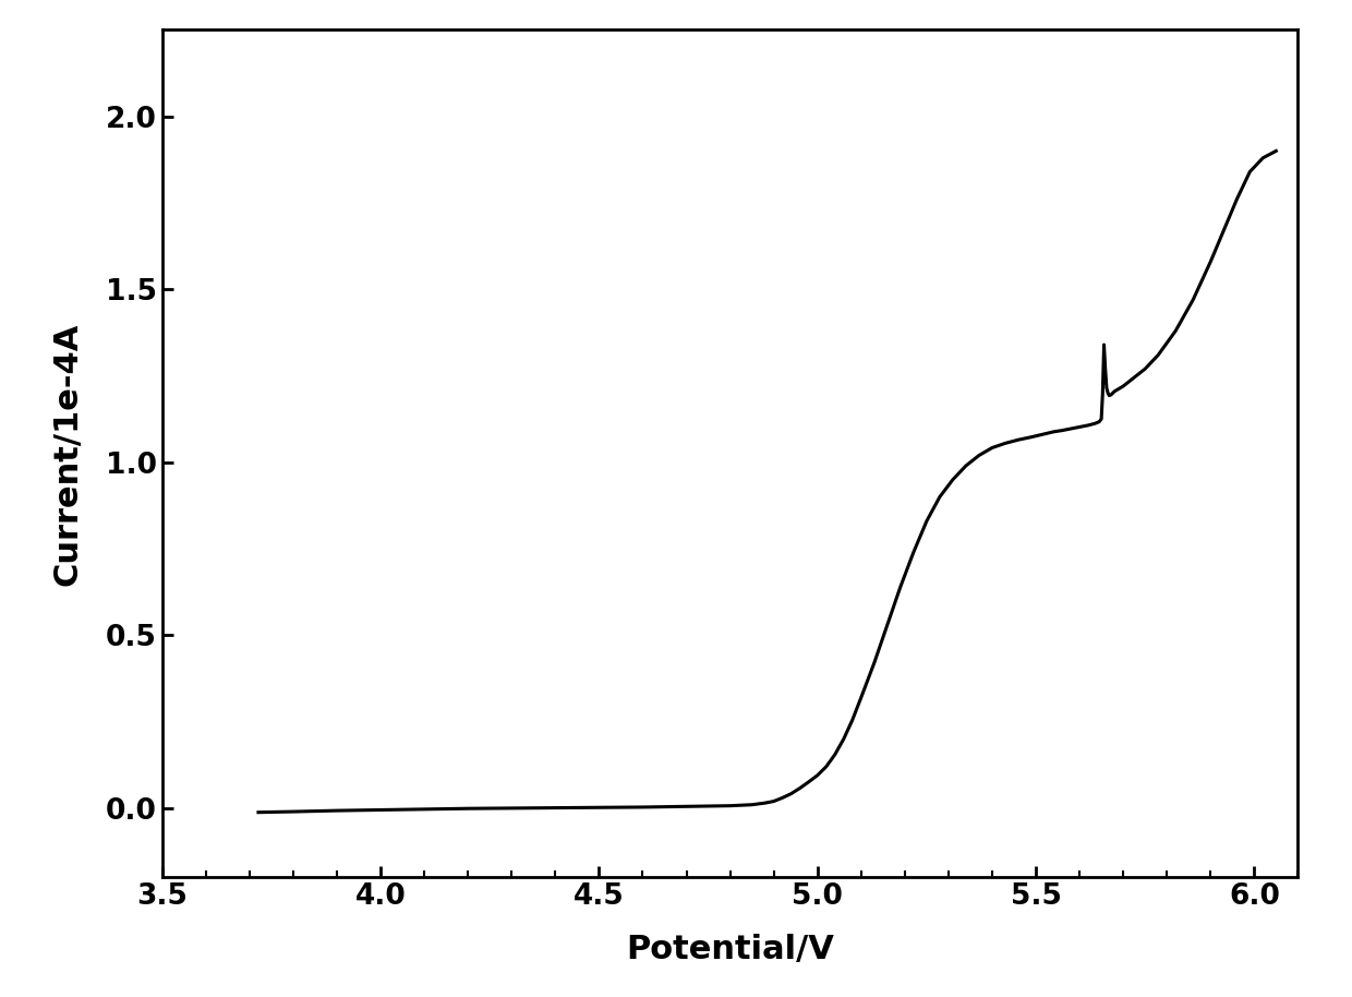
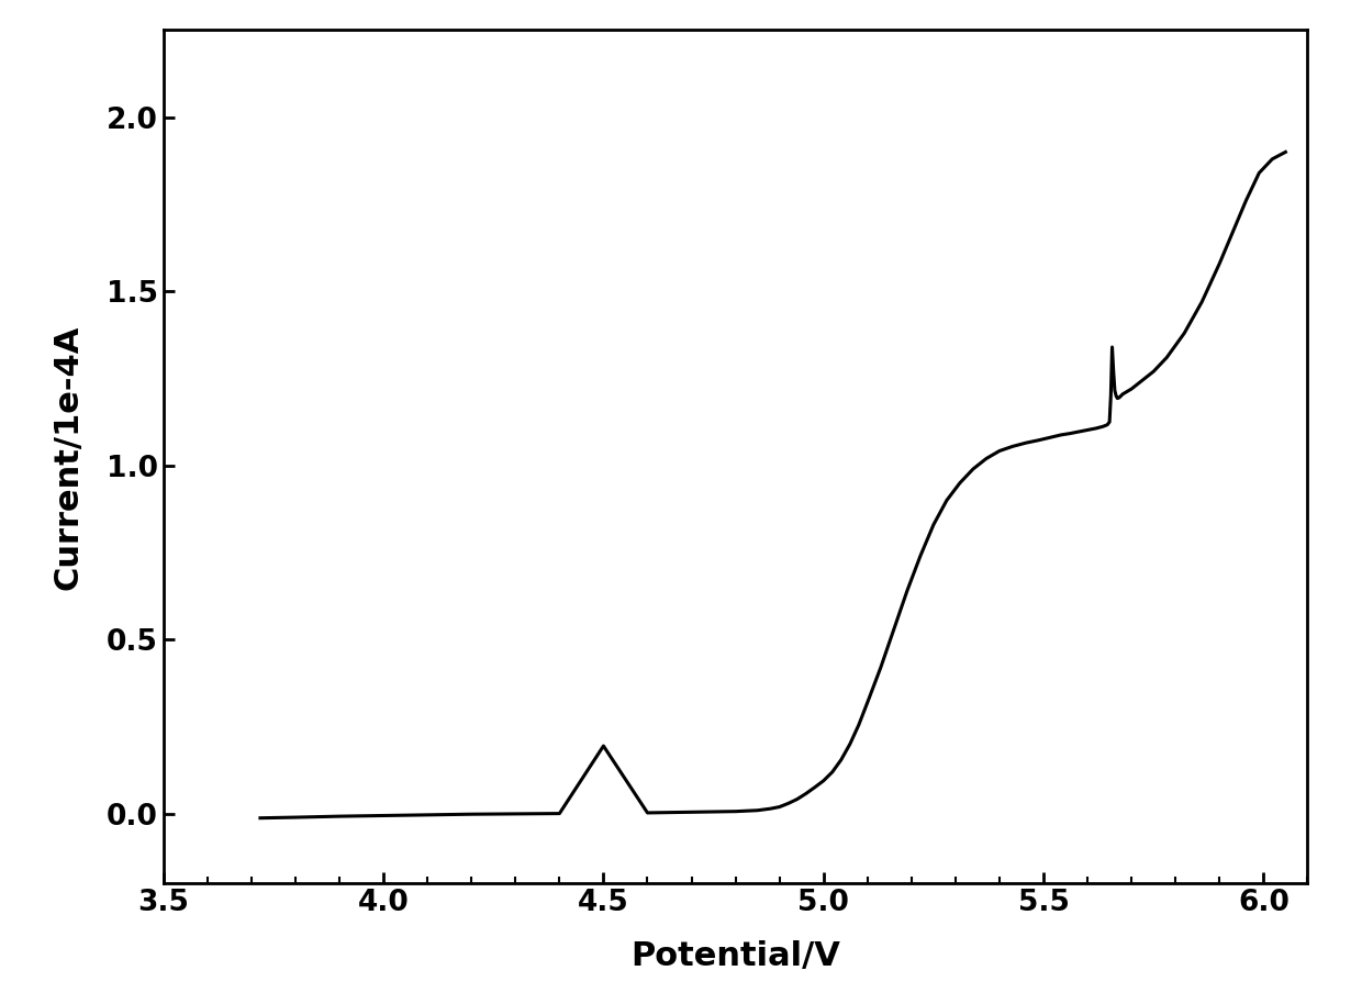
4.5: 0.002 -> 0.195
